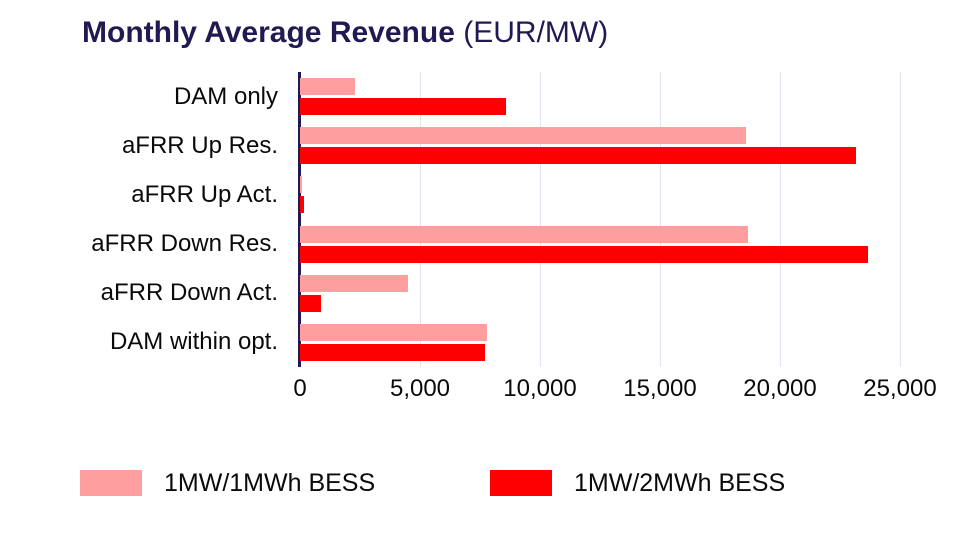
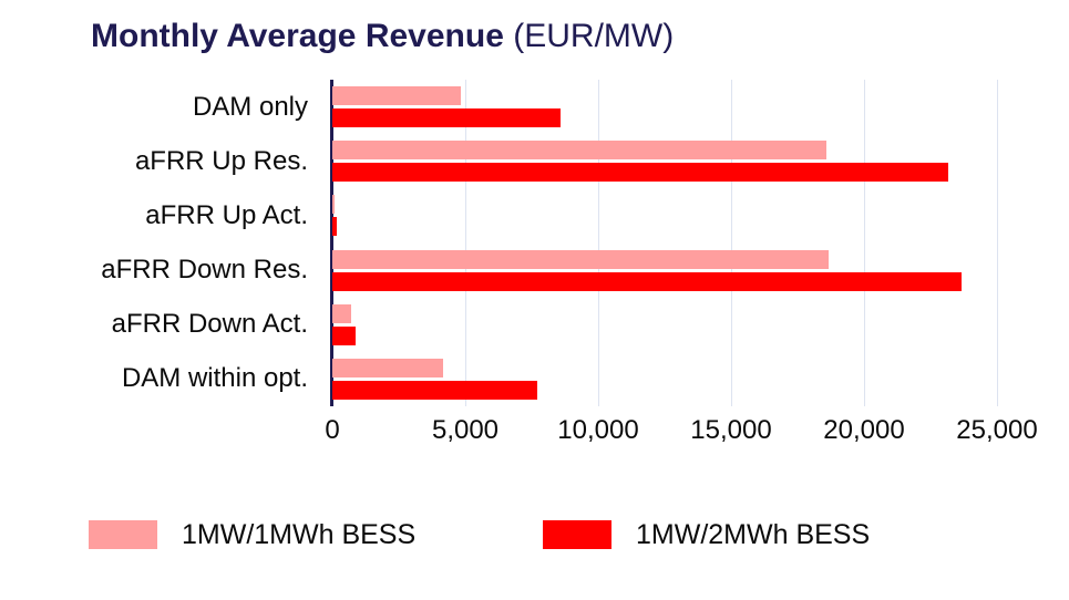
1MW/1MWh BESS/DAM only: 2300 -> 4800
1MW/1MWh BESS/aFRR Down Act.: 4500 -> 700
1MW/1MWh BESS/DAM within opt.: 7800 -> 4200
